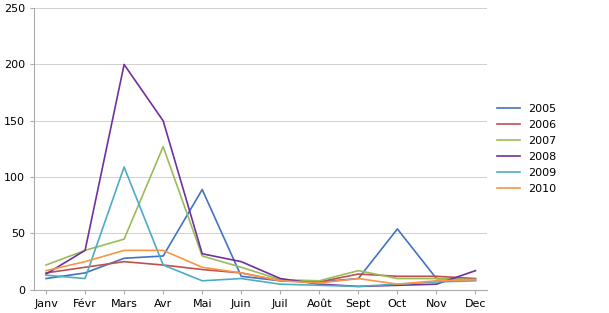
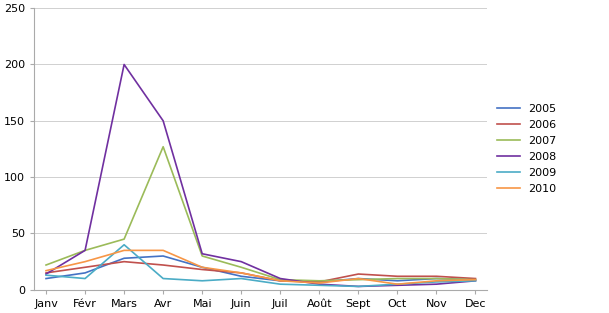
2009/Mars: 109 -> 40
2009/Avr: 22 -> 10
2005/Mai: 89 -> 20
2007/Sept: 17 -> 9
2005/Oct: 54 -> 8
2008/Dec: 17 -> 8
